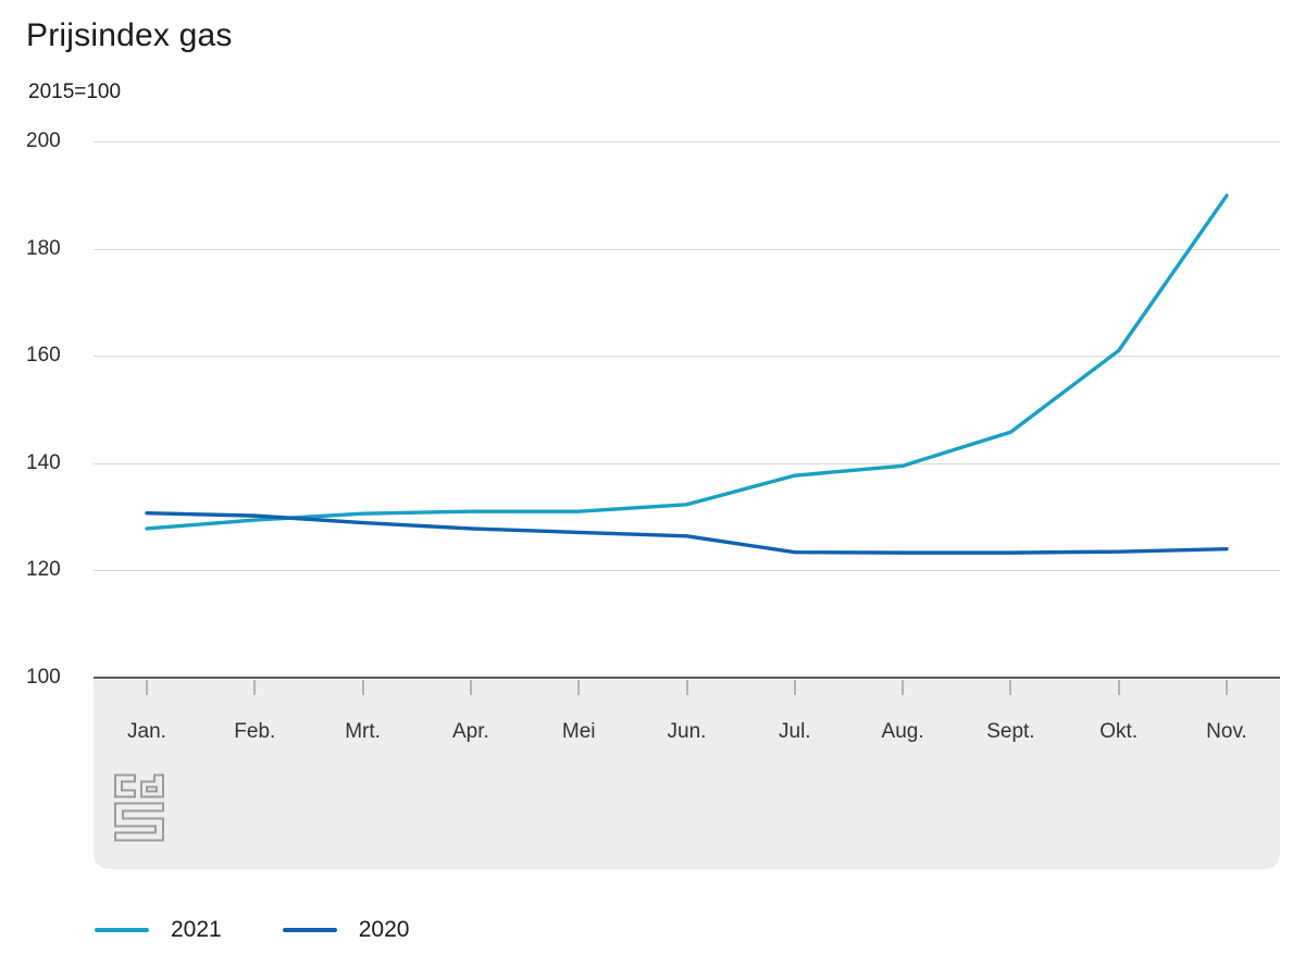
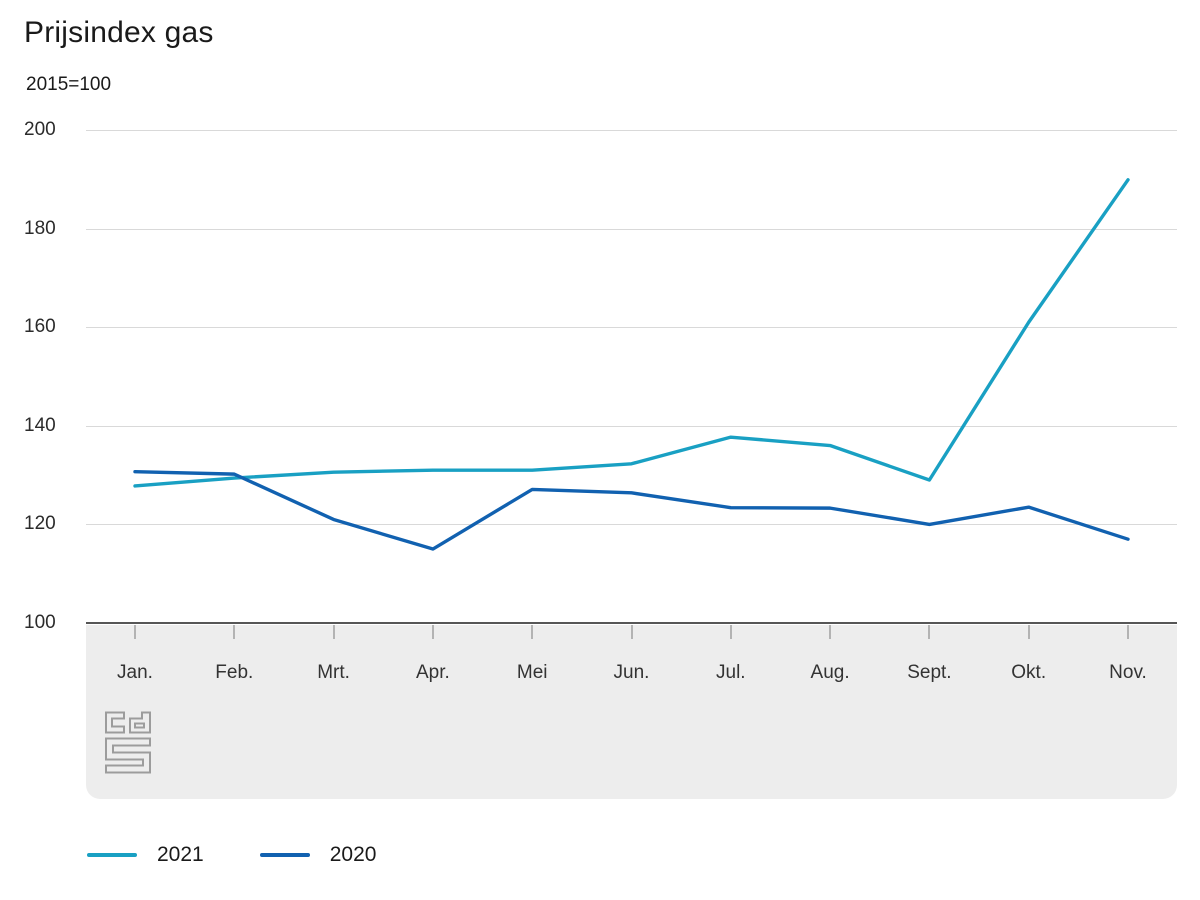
2020/Mrt.: 129 -> 121
2020/Apr.: 128 -> 115
2021/Aug.: 140 -> 136
2021/Sept.: 146 -> 129
2020/Sept.: 123 -> 120
2020/Nov.: 124 -> 117
